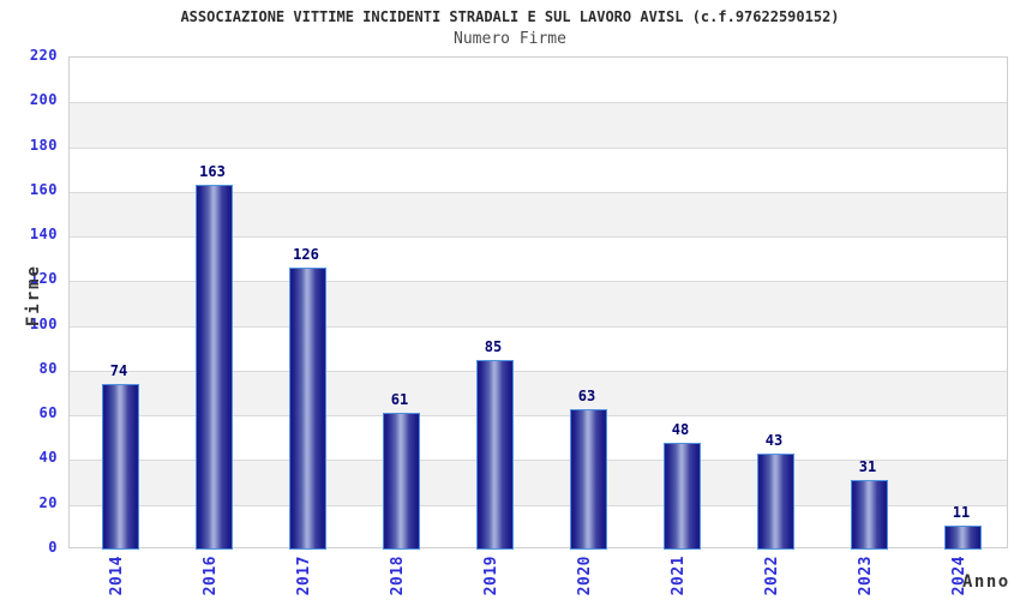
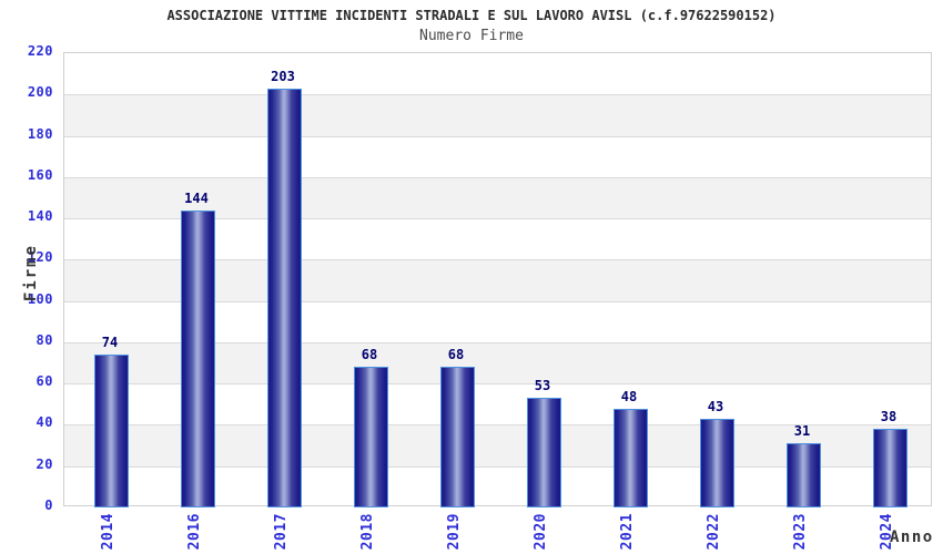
2016: 163 -> 144
2017: 126 -> 203
2018: 61 -> 68
2019: 85 -> 68
2020: 63 -> 53
2024: 11 -> 38
